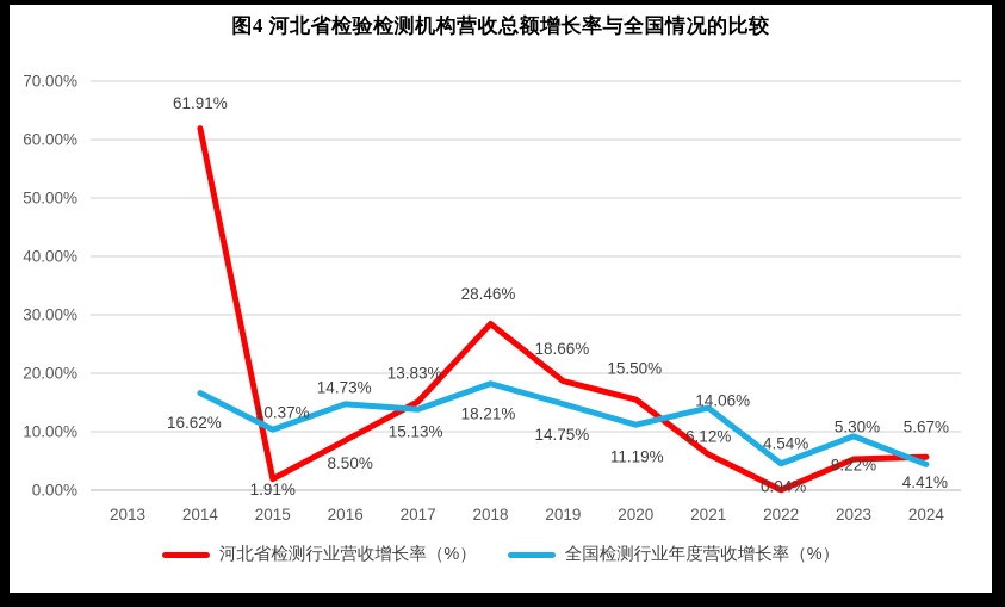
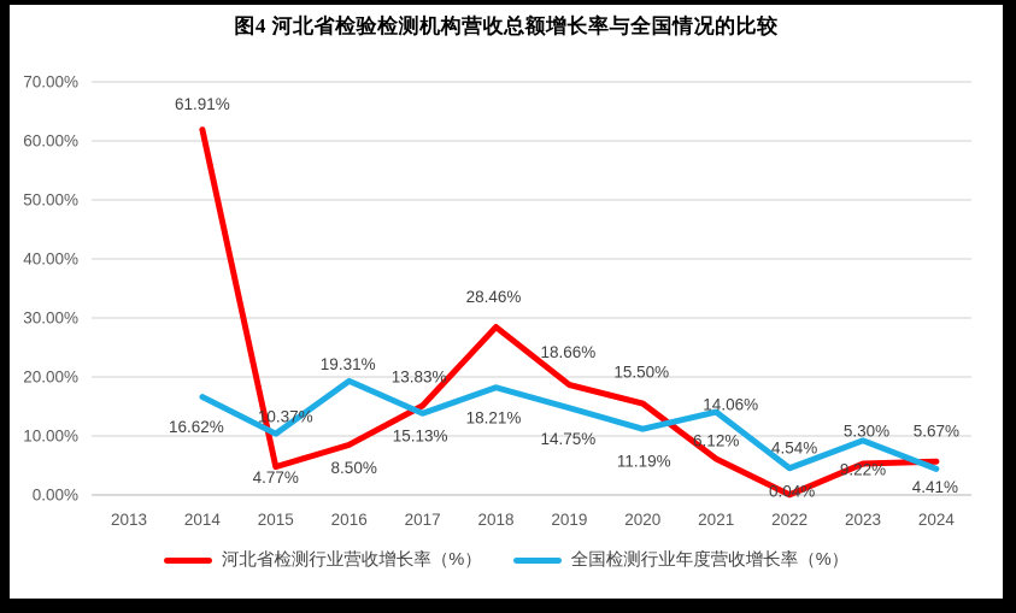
河北省检测行业营收增长率（%）/2015: 1.91% -> 4.77%
全国检测行业年度营收增长率（%）/2016: 14.73% -> 19.31%
